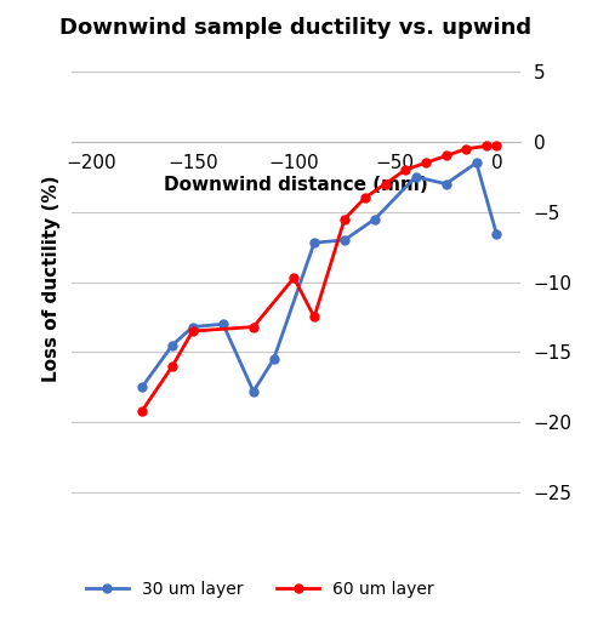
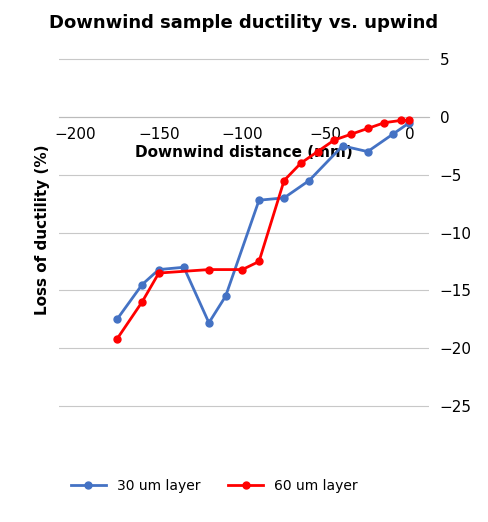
60 um layer/−100: -9.7 -> -13.2
30 um layer/0: -6.6 -> -0.5
